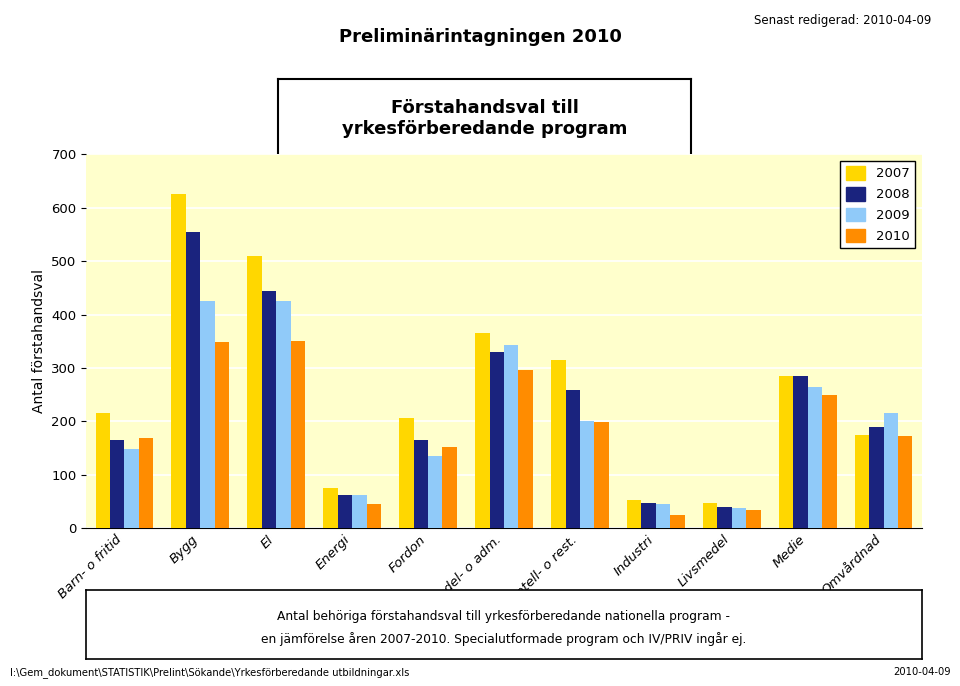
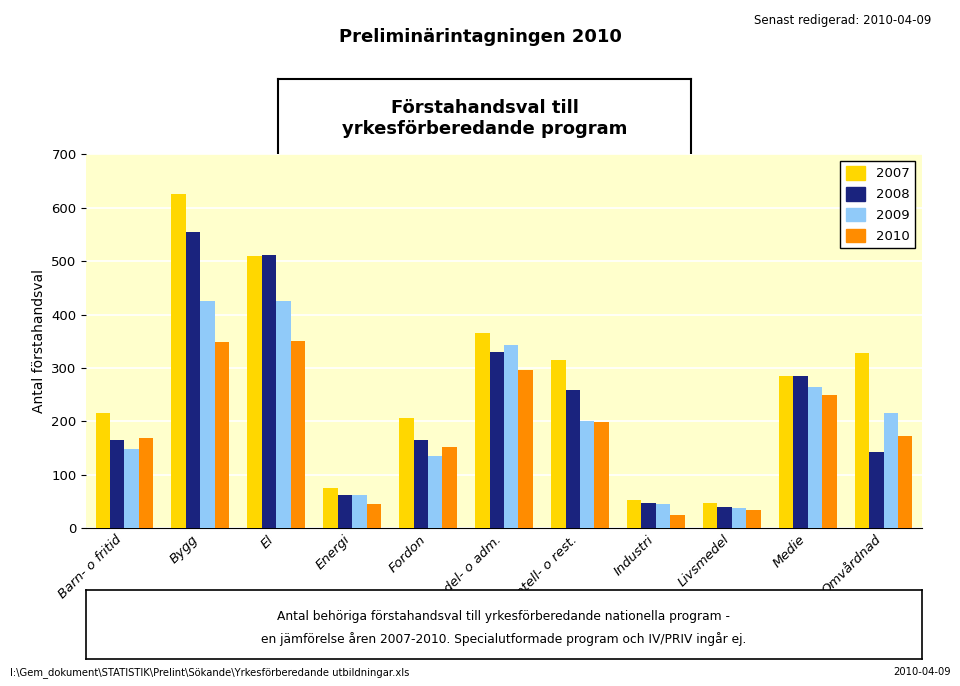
2008/El: 445 -> 512
2007/Omvårdnad: 175 -> 328
2008/Omvårdnad: 190 -> 142
